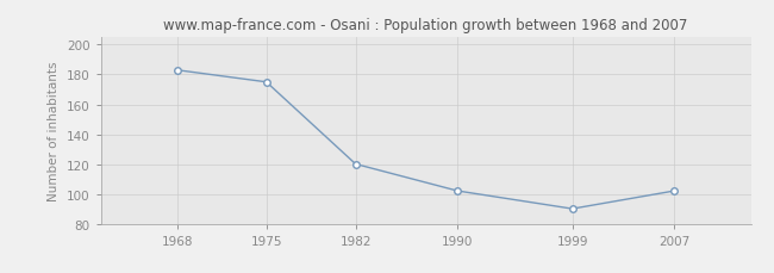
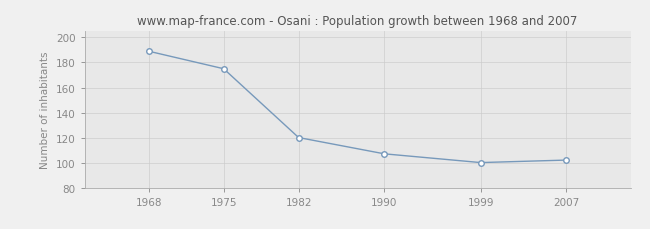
1968: 183 -> 189
1990: 102 -> 107
1999: 90 -> 100
